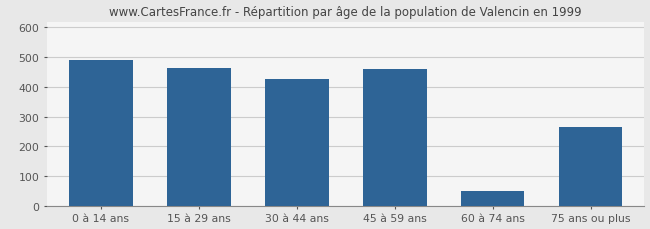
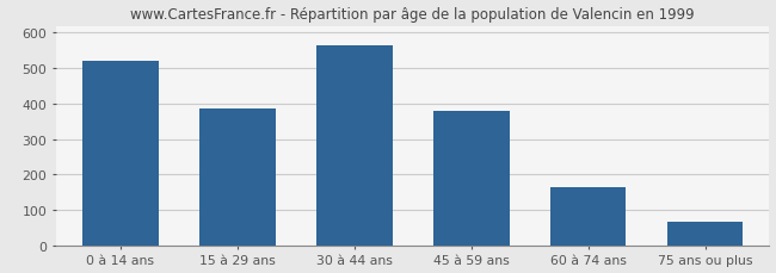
0 à 14 ans: 490 -> 520
15 à 29 ans: 465 -> 385
30 à 44 ans: 425 -> 565
45 à 59 ans: 460 -> 378
60 à 74 ans: 50 -> 165
75 ans ou plus: 265 -> 65
